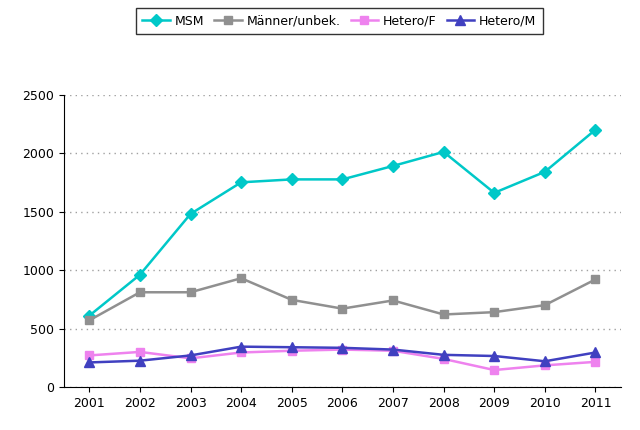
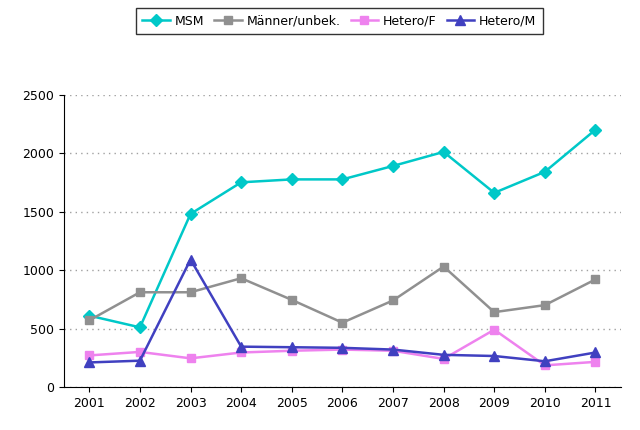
MSM/2002: 960 -> 510
Hetero/M/2003: 270 -> 1090
Männer/unbek./2006: 670 -> 550
Männer/unbek./2008: 620 -> 1030
Hetero/F/2009: 140 -> 490
